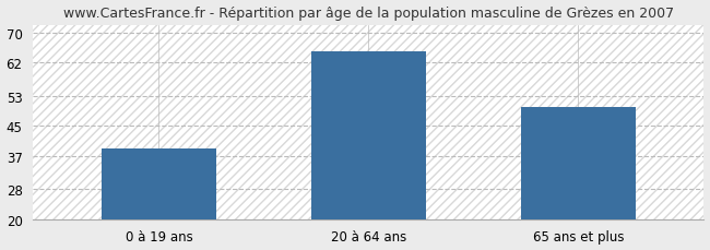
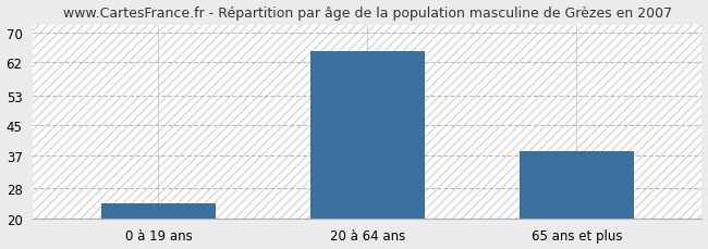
0 à 19 ans: 39 -> 24
65 ans et plus: 50 -> 38
